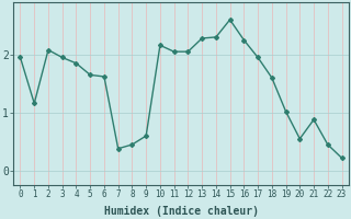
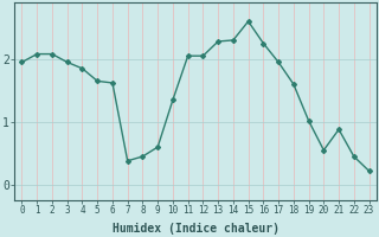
1: 1.16 -> 2.08
10: 2.16 -> 1.35
